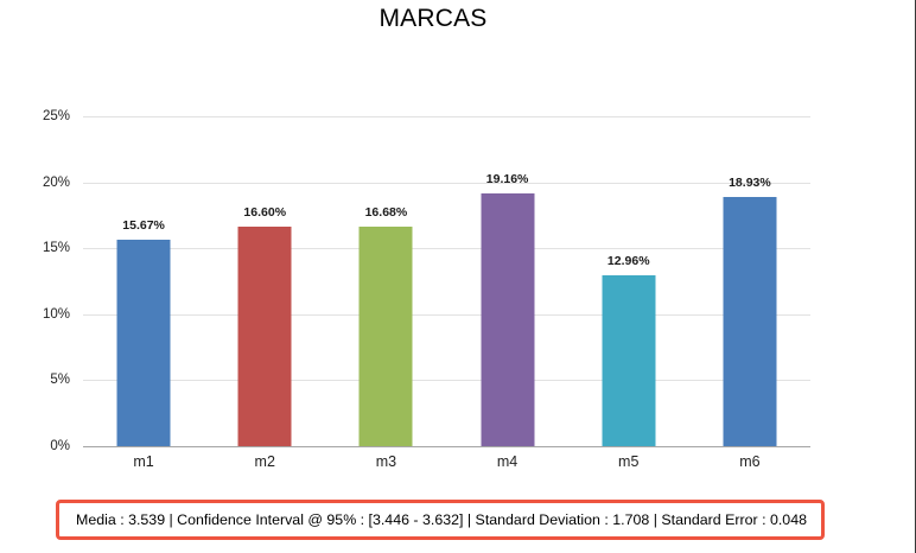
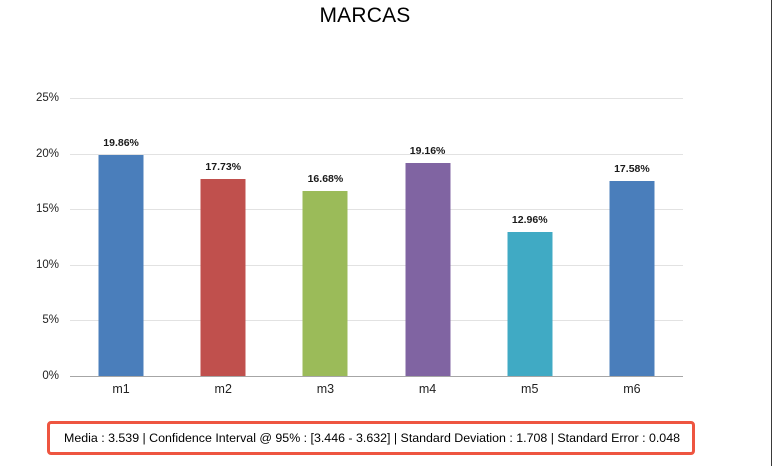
m1: 15.67% -> 19.86%
m2: 16.60% -> 17.73%
m6: 18.93% -> 17.58%
